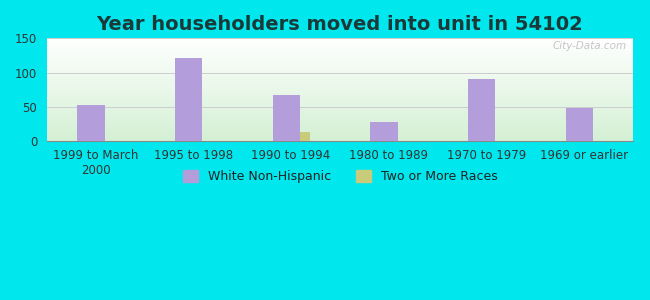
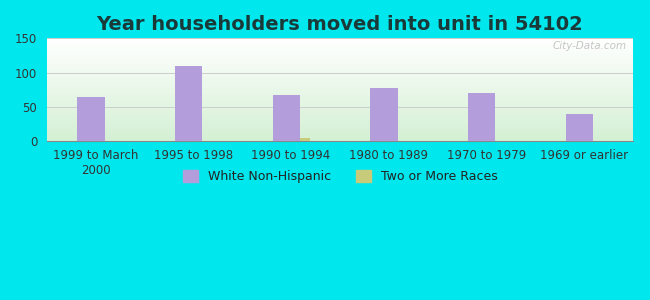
White Non-Hispanic/1999 to March 2000: 52 -> 65
White Non-Hispanic/1995 to 1998: 122 -> 110
Two or More Races/1990 to 1994: 14 -> 5
White Non-Hispanic/1980 to 1989: 28 -> 78
White Non-Hispanic/1970 to 1979: 90 -> 70
White Non-Hispanic/1969 or earlier: 48 -> 39
